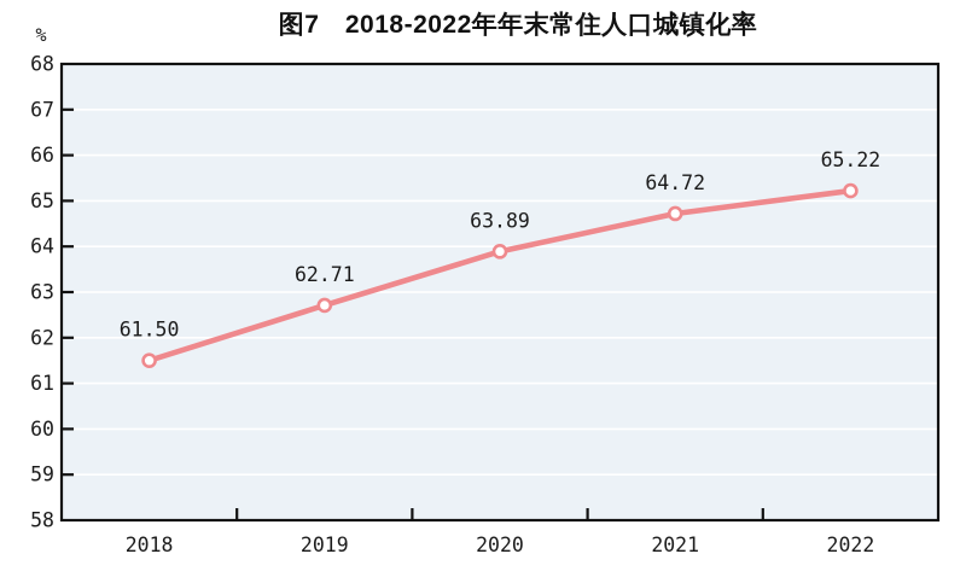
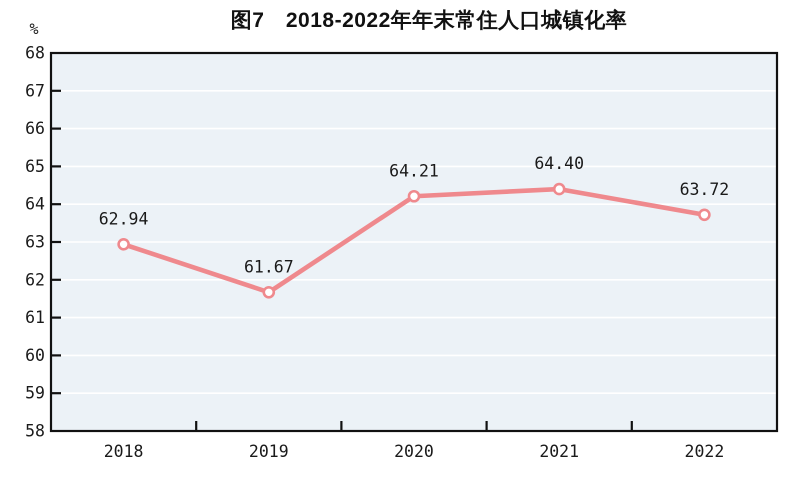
2018: 61.50 -> 62.94
2019: 62.71 -> 61.67
2020: 63.89 -> 64.21
2021: 64.72 -> 64.40
2022: 65.22 -> 63.72
